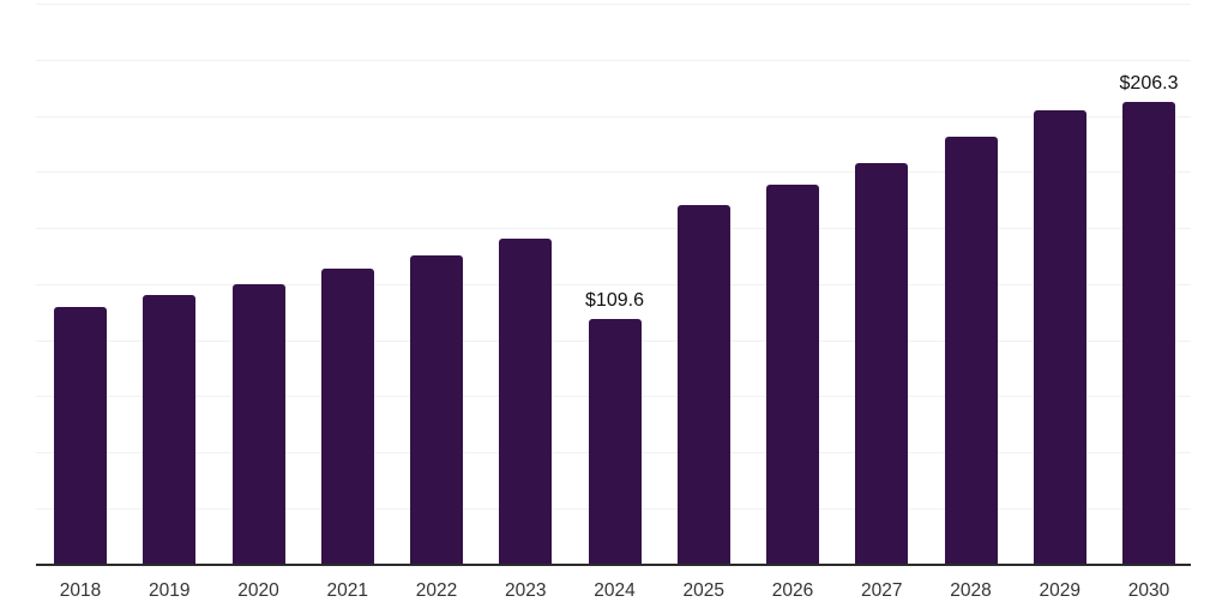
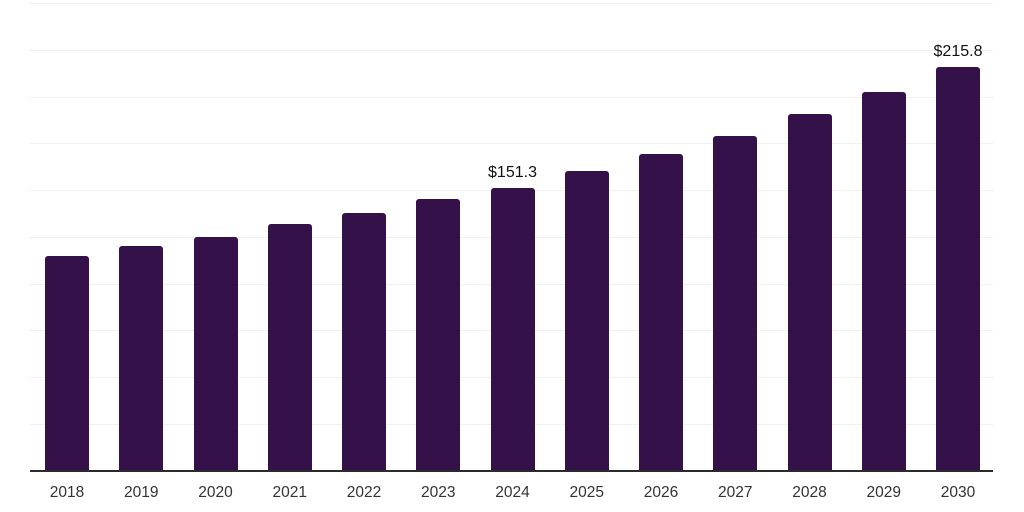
2024: $109.6 -> $151.3
2030: $206.3 -> $215.8
